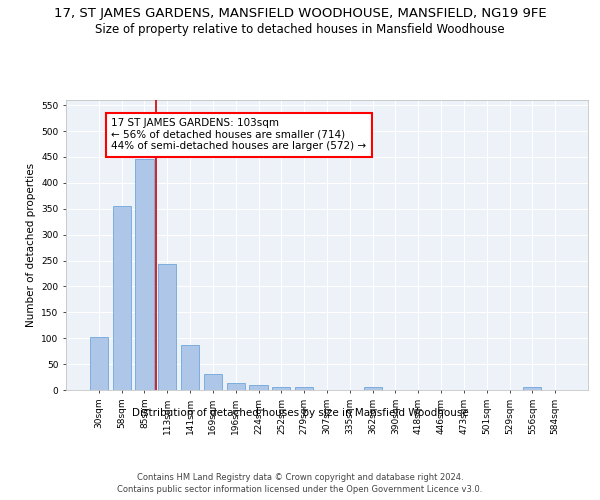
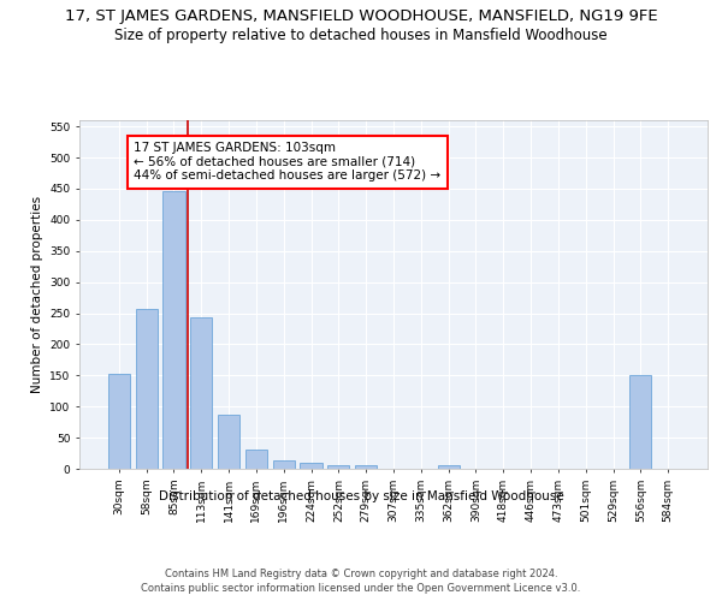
30sqm: 102 -> 152
58sqm: 356 -> 256
556sqm: 5 -> 150
